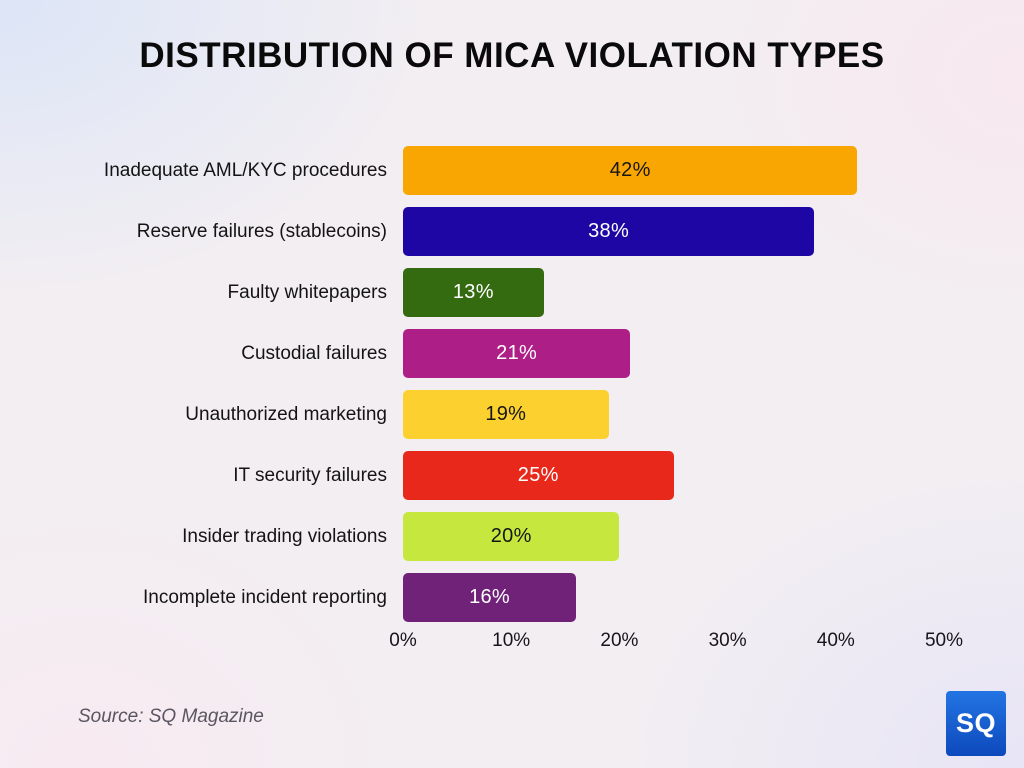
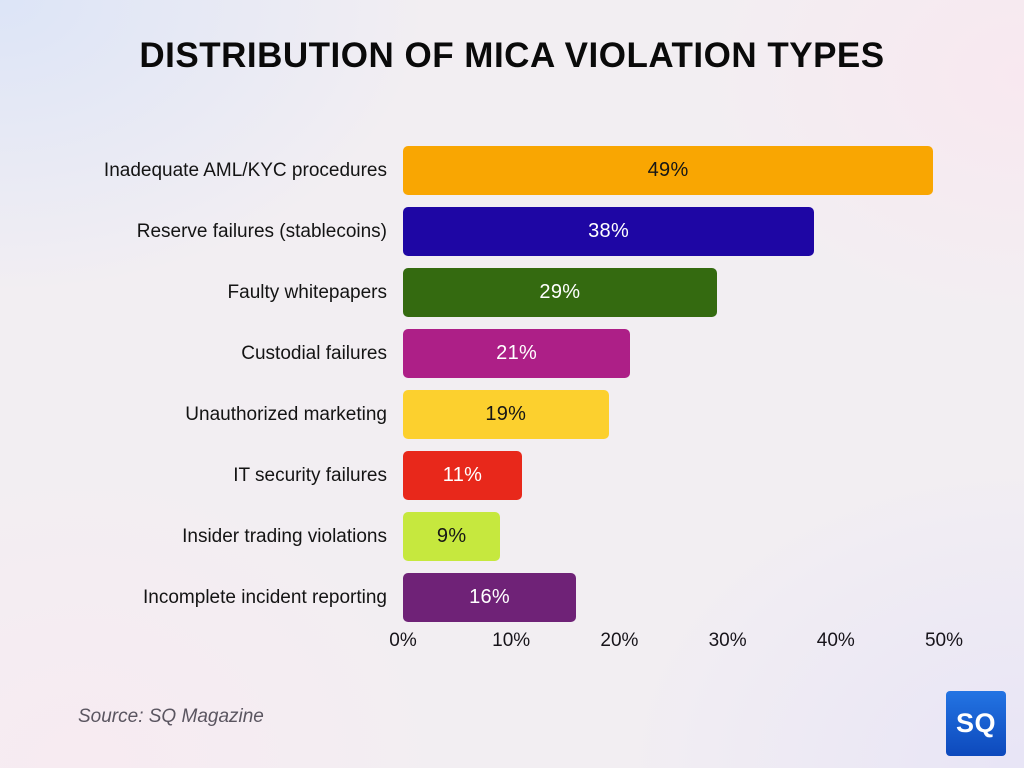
Inadequate AML/KYC procedures: 42% -> 49%
Faulty whitepapers: 13% -> 29%
IT security failures: 25% -> 11%
Insider trading violations: 20% -> 9%
